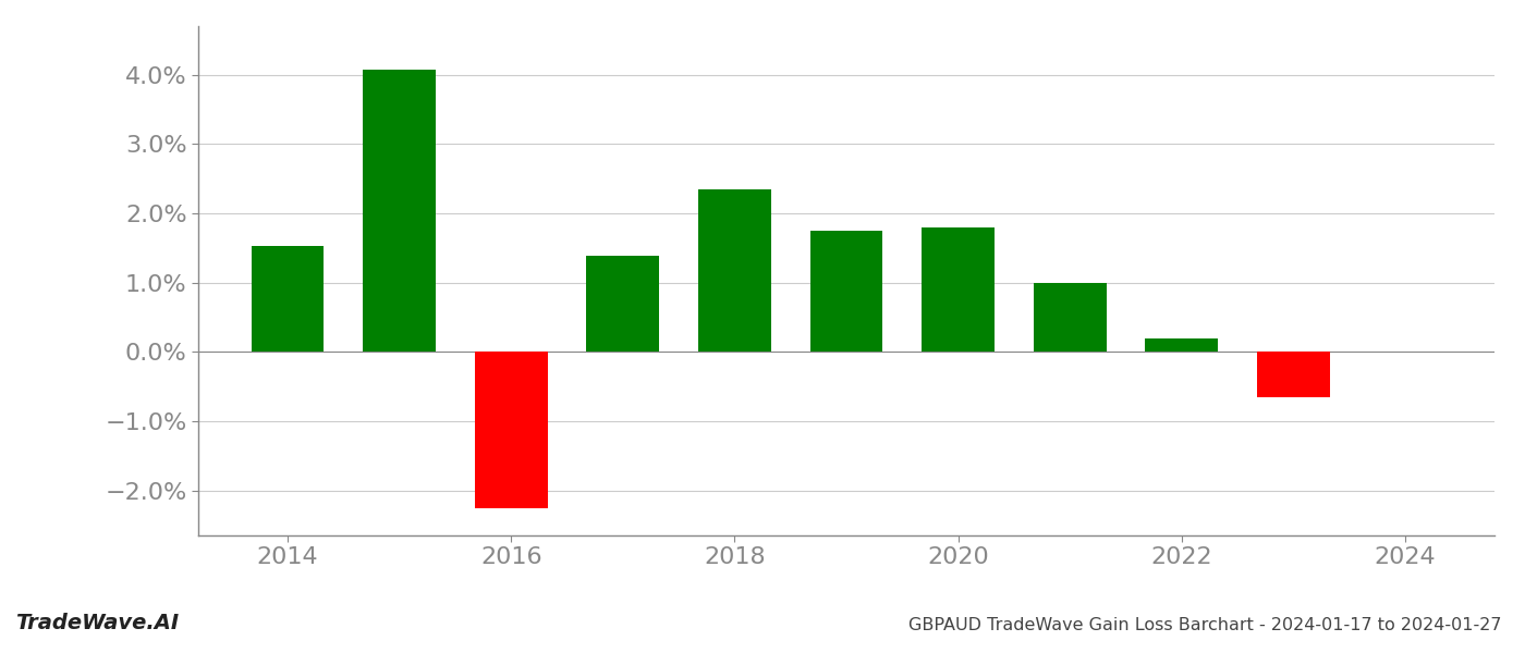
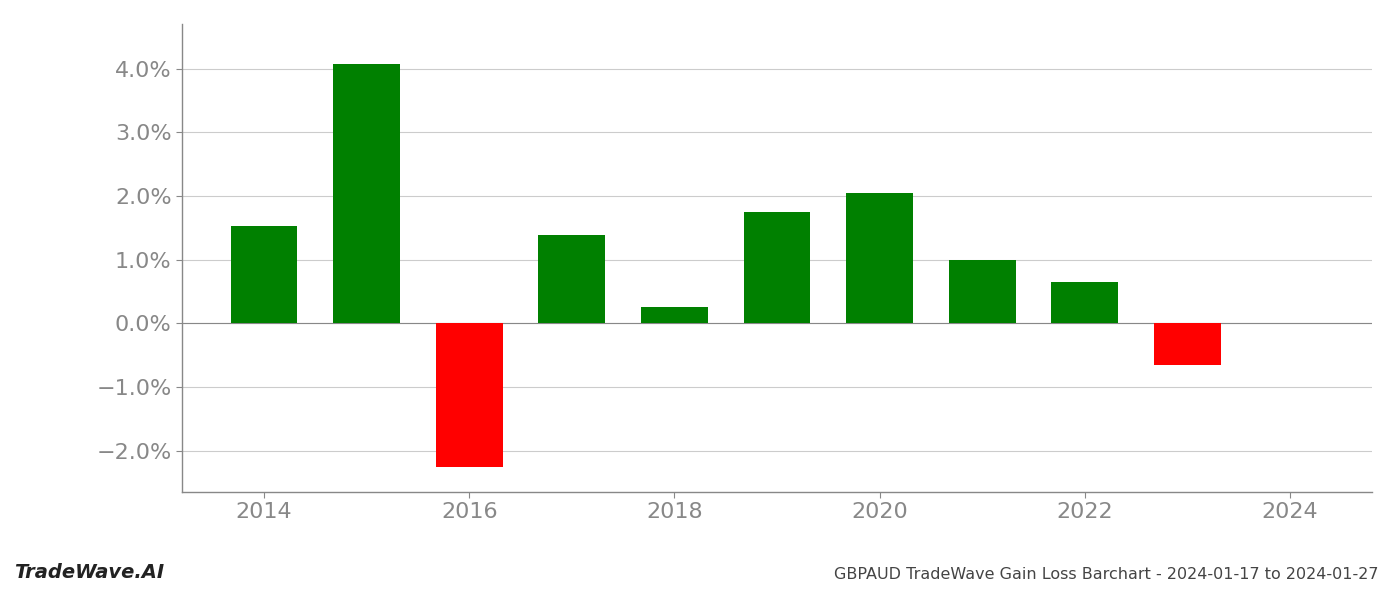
2018: 2.34% -> 0.25%
2020: 1.80% -> 2.05%
2022: 0.20% -> 0.65%
